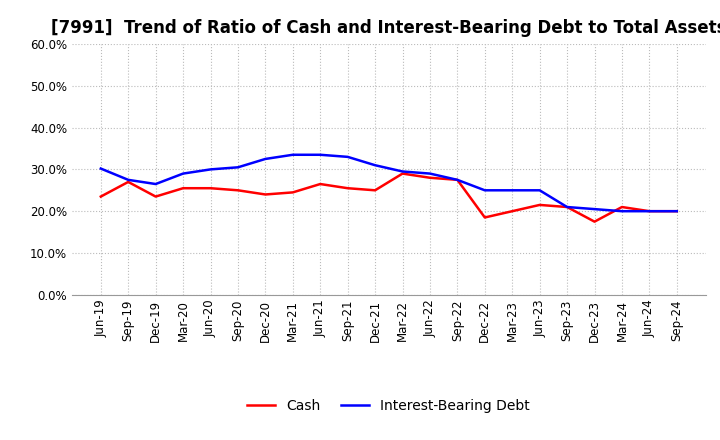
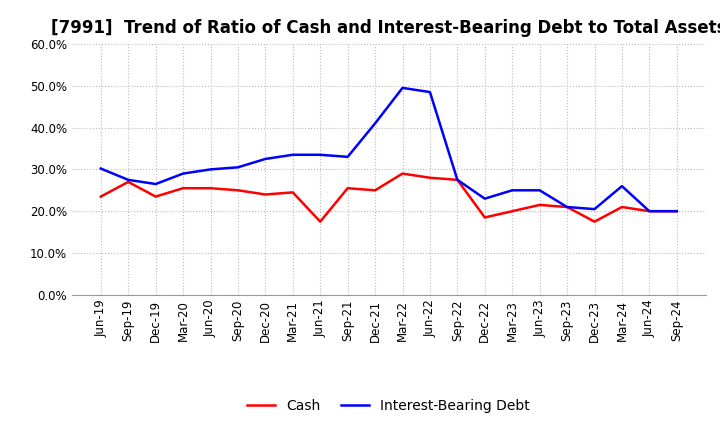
Cash/Jun-21: 26.5% -> 17.5%
Interest-Bearing Debt/Dec-21: 31.0% -> 41.0%
Interest-Bearing Debt/Mar-22: 29.5% -> 49.5%
Interest-Bearing Debt/Jun-22: 29.0% -> 48.5%
Interest-Bearing Debt/Dec-22: 25.0% -> 23.0%
Interest-Bearing Debt/Mar-24: 20.0% -> 26.0%
